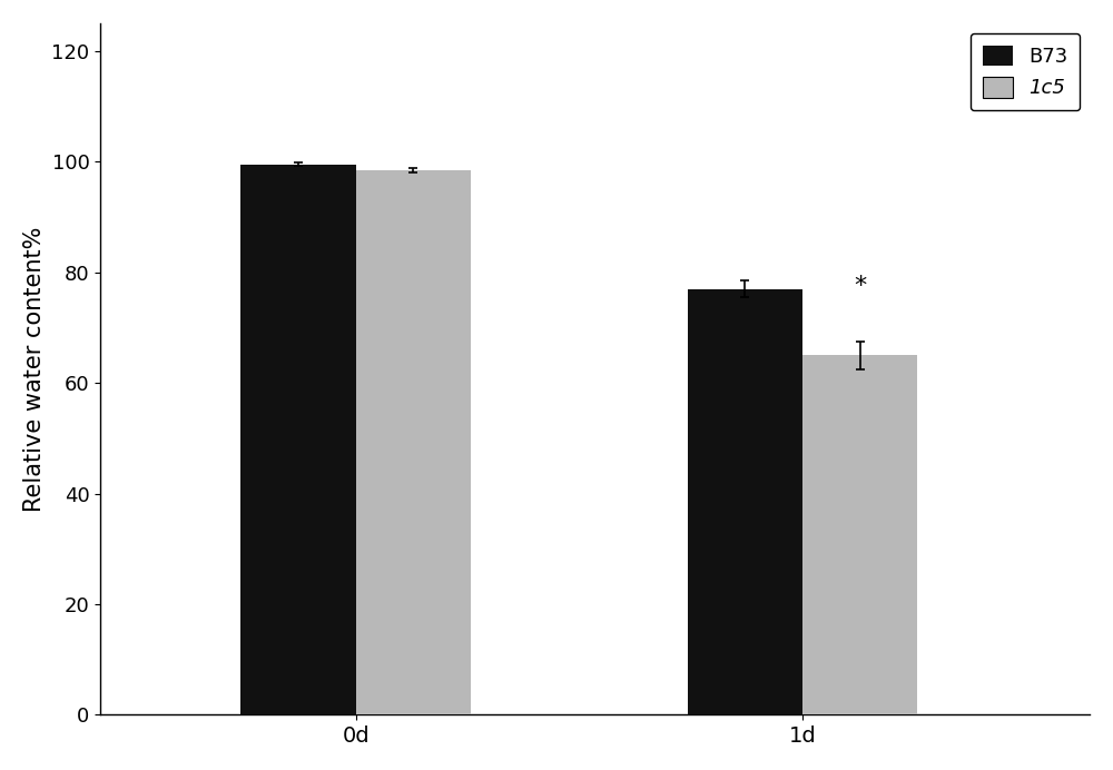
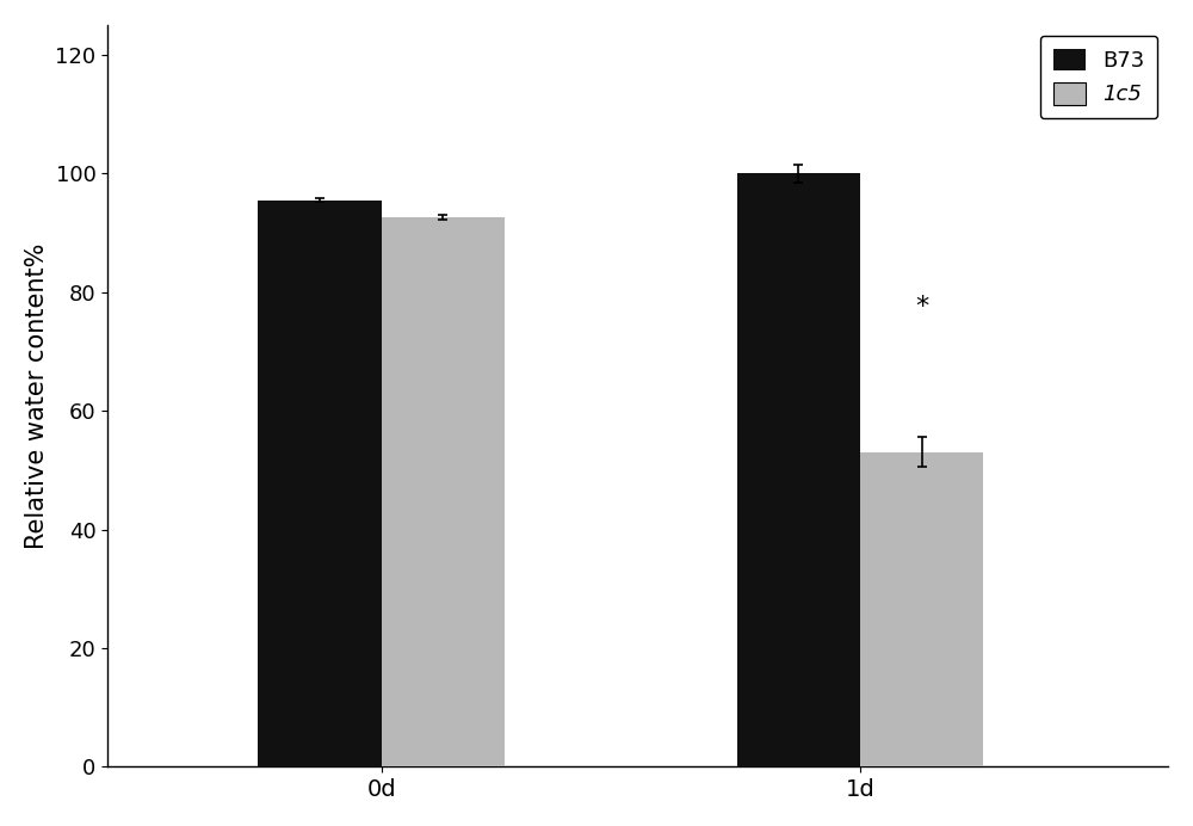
B73/0d: 99.5 -> 95.5
1c5/0d: 98.5 -> 92.5
B73/1d: 77.0 -> 100.0
1c5/1d: 65.0 -> 53.0
